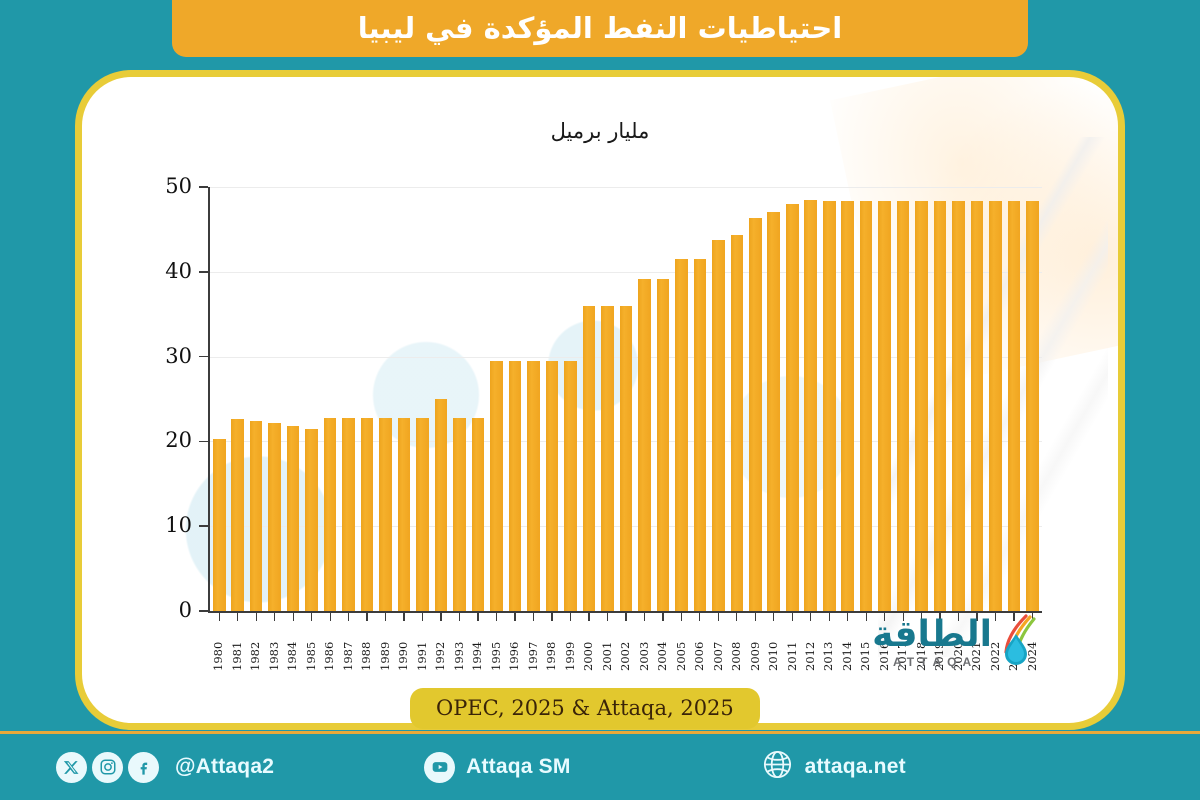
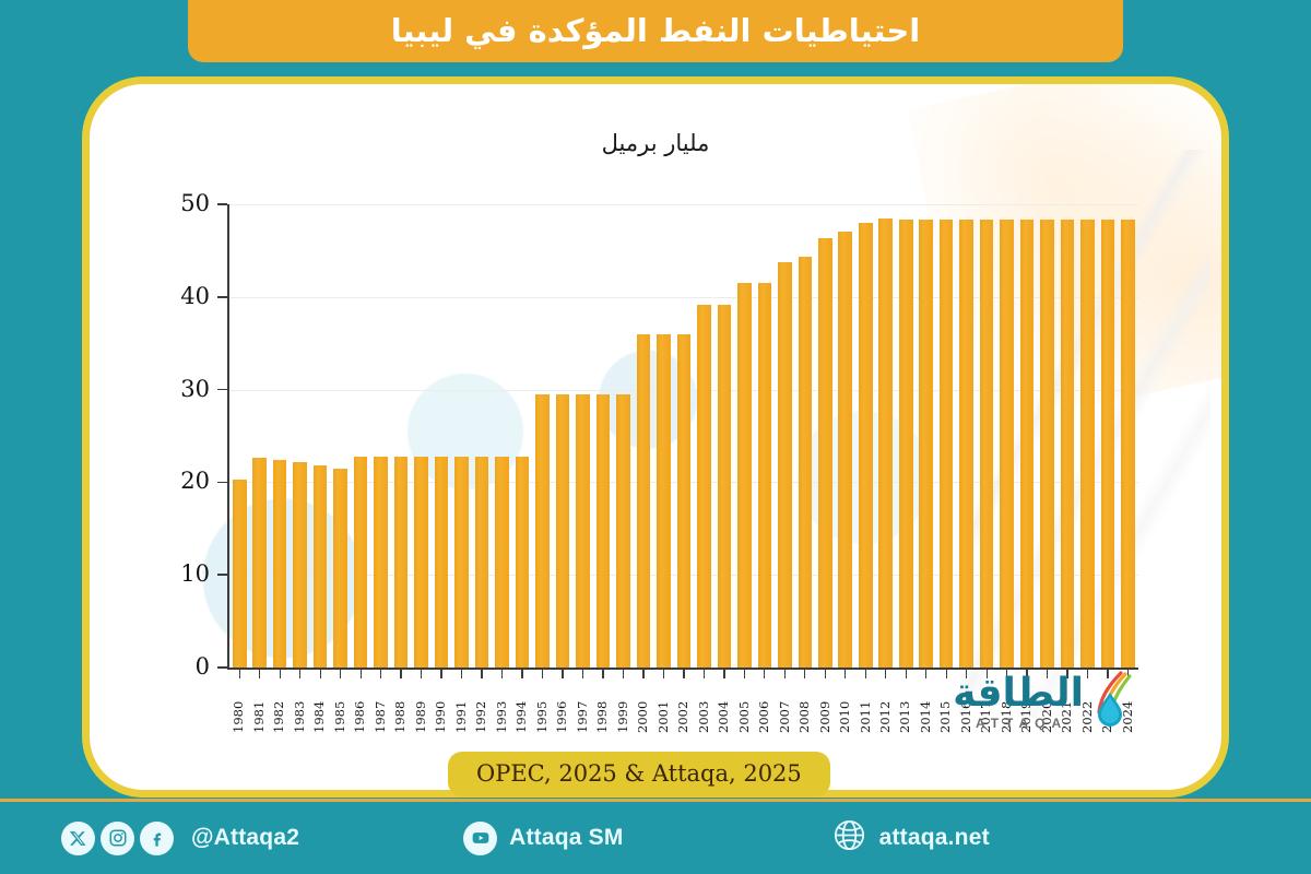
1992: 25 -> 23
